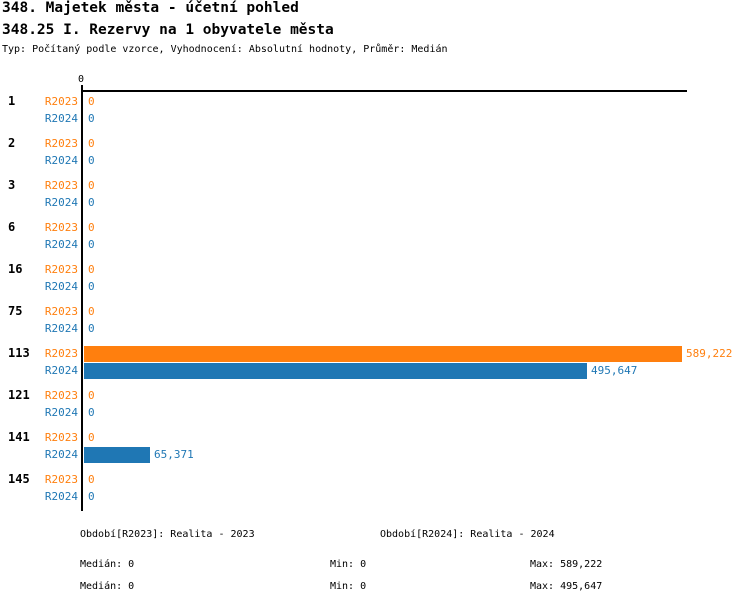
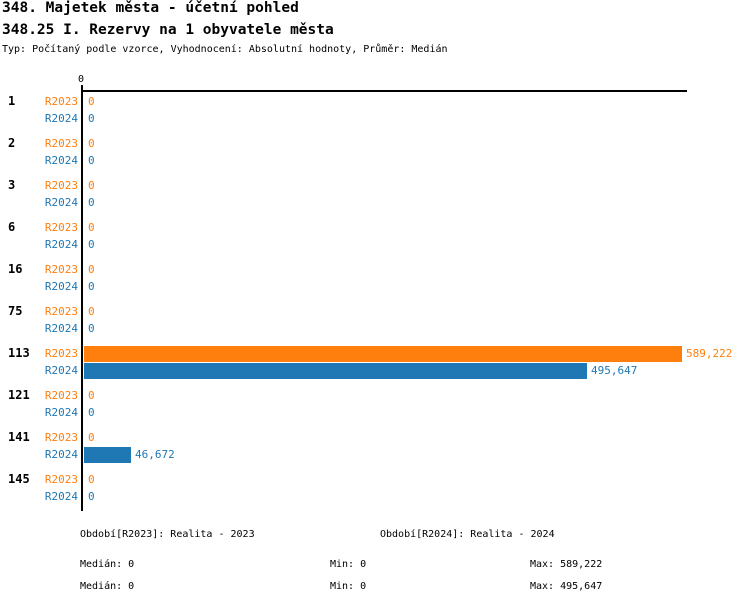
R2024/141: 65,371 -> 46,672
